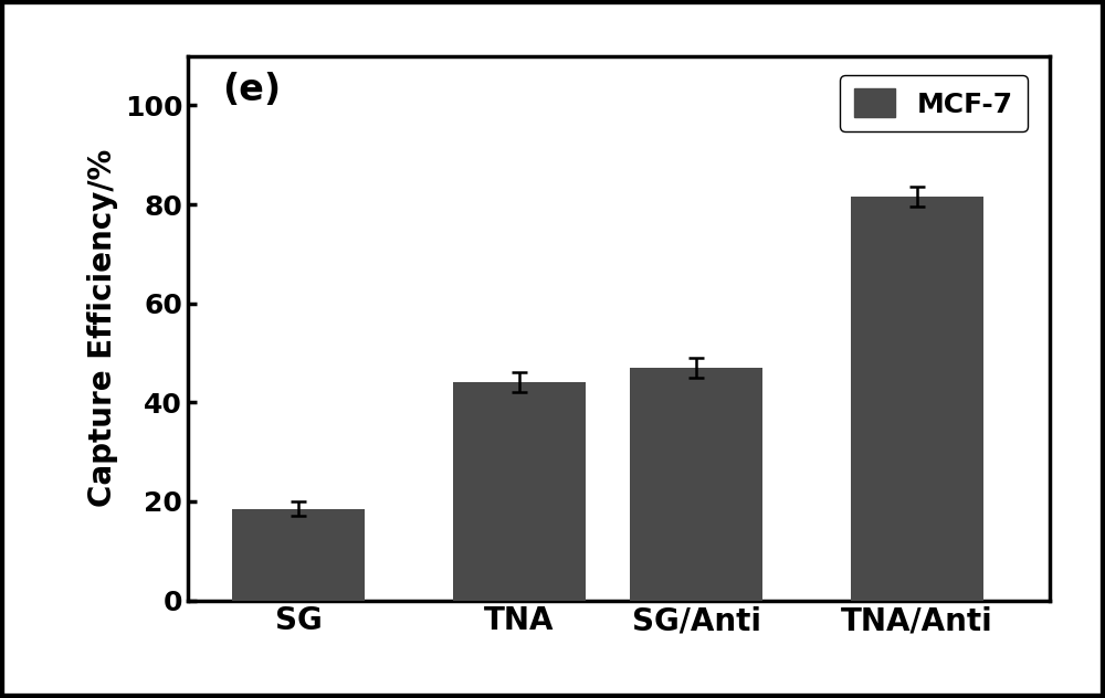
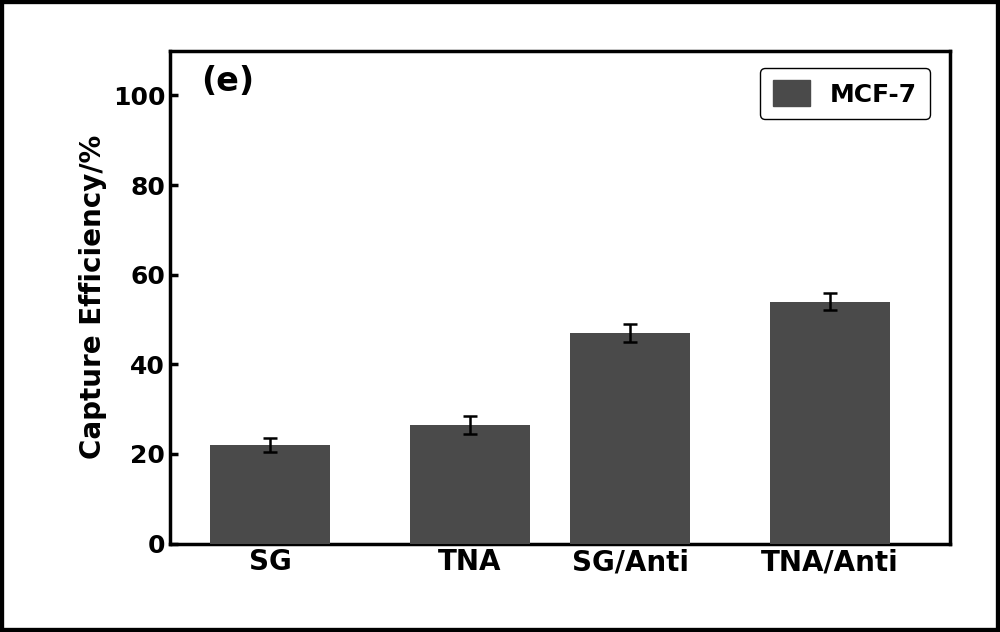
SG: 18.5 -> 22.0
TNA: 44.0 -> 26.5
TNA/Anti: 81.5 -> 54.0
